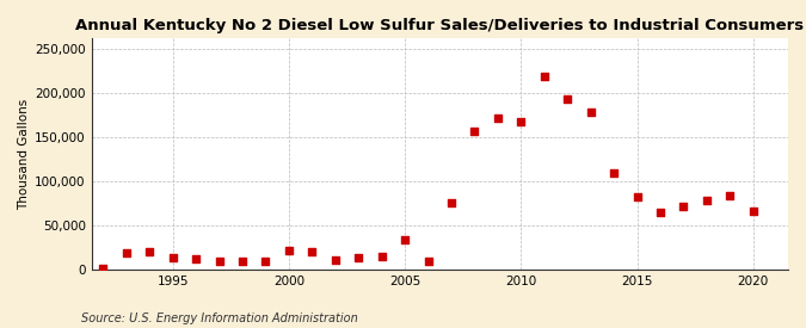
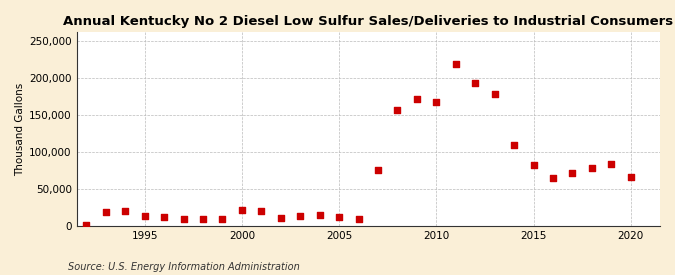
2005: 34,000 -> 12,000
